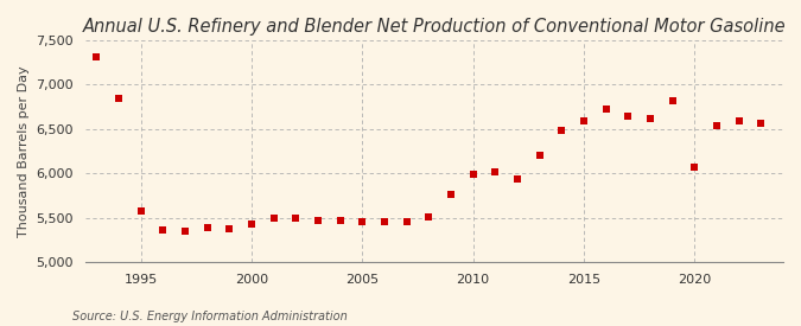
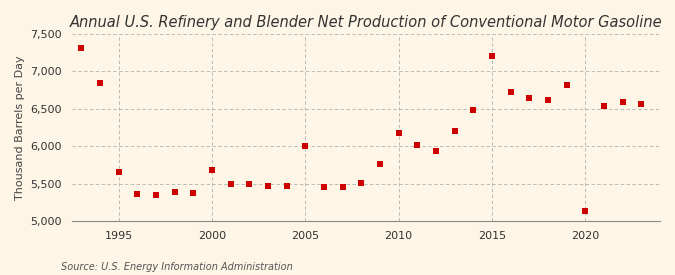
1995: 5,570 -> 5,660
2000: 5,430 -> 5,680
2005: 5,450 -> 6,000
2010: 5,990 -> 6,180
2015: 6,590 -> 7,200
2020: 6,070 -> 5,140
